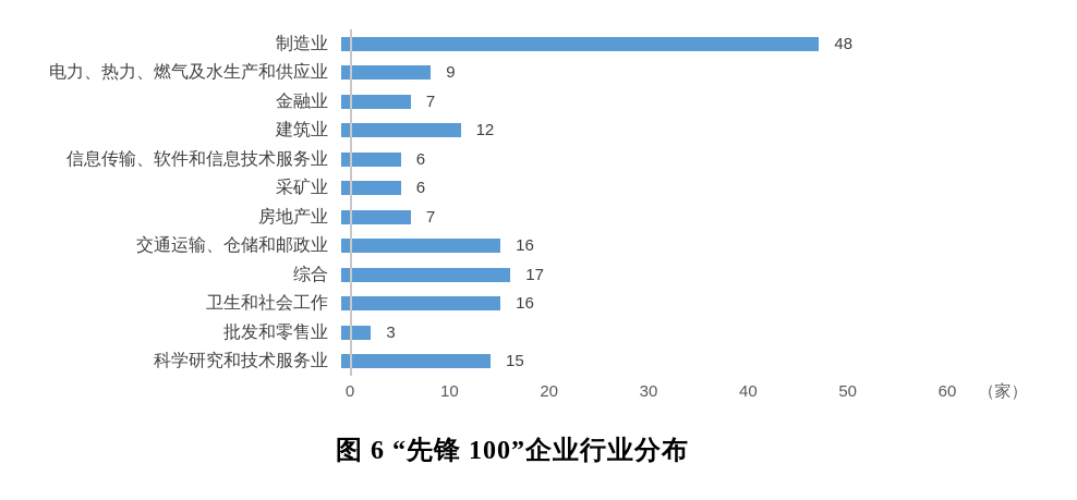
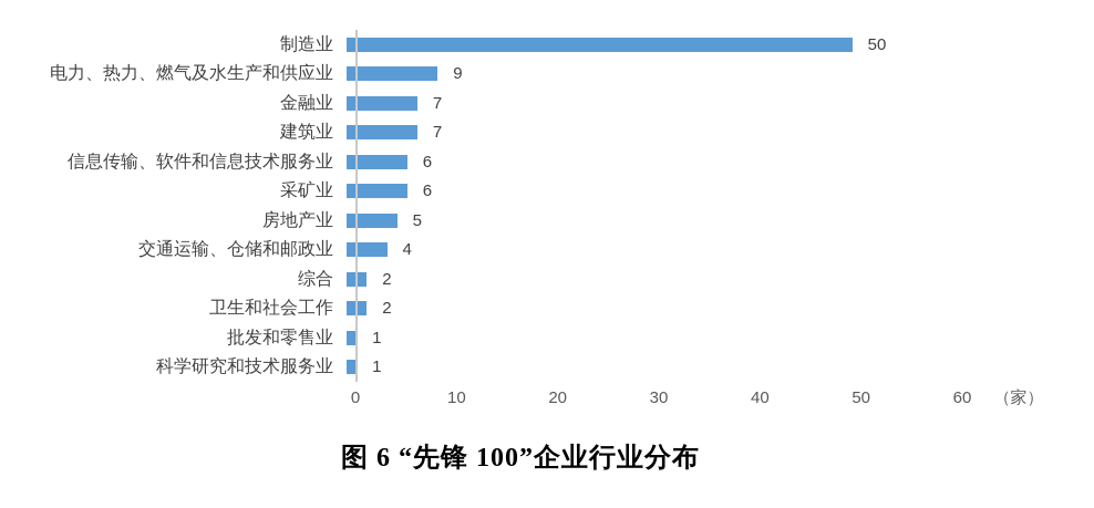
制造业: 48 -> 50
建筑业: 12 -> 7
房地产业: 7 -> 5
交通运输、仓储和邮政业: 16 -> 4
综合: 17 -> 2
卫生和社会工作: 16 -> 2
批发和零售业: 3 -> 1
科学研究和技术服务业: 15 -> 1
